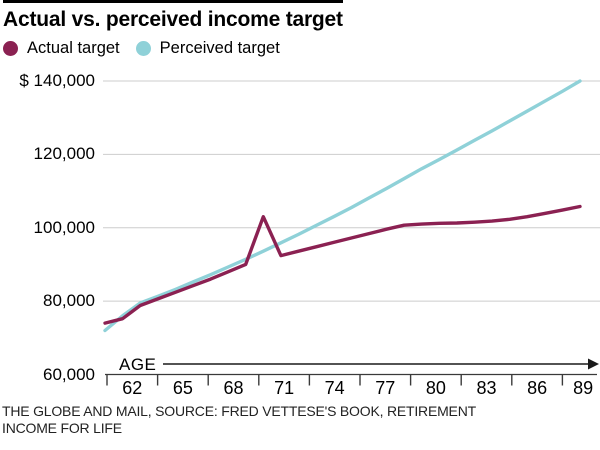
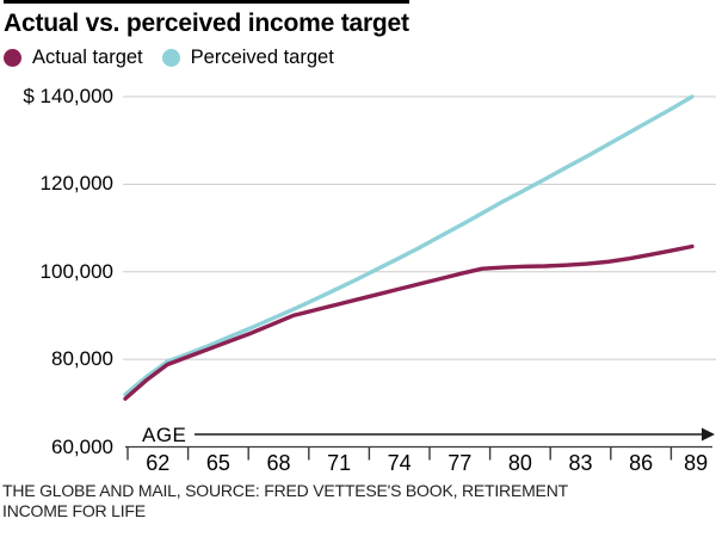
Actual target/62: 74000 -> 71000
Actual target/71: 103000 -> 91000
